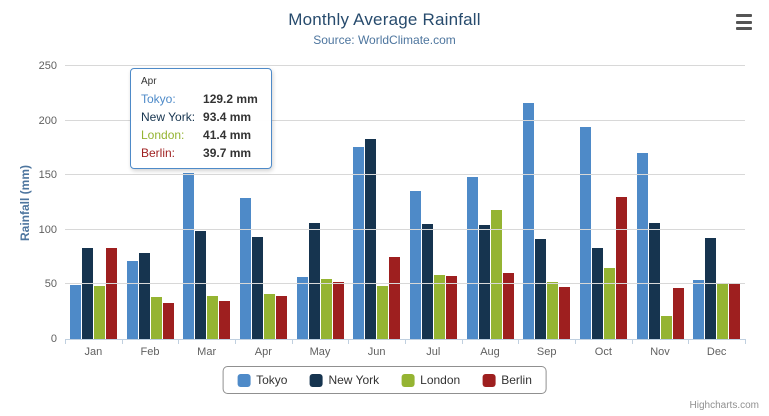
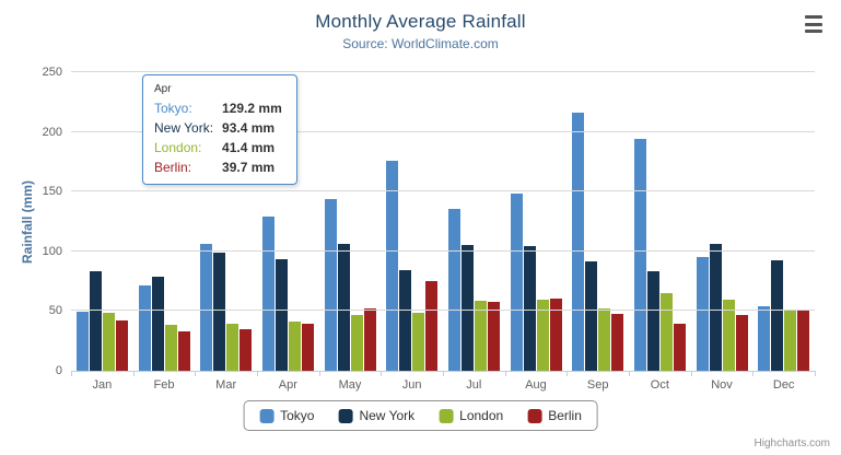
Berlin/Jan: 83 -> 42
Tokyo/Mar: 152 -> 106
Tokyo/May: 57 -> 144
London/May: 55 -> 47
New York/Jun: 183 -> 84
London/Aug: 118 -> 60
Berlin/Oct: 130 -> 39
Tokyo/Nov: 170 -> 96
London/Nov: 21 -> 59
